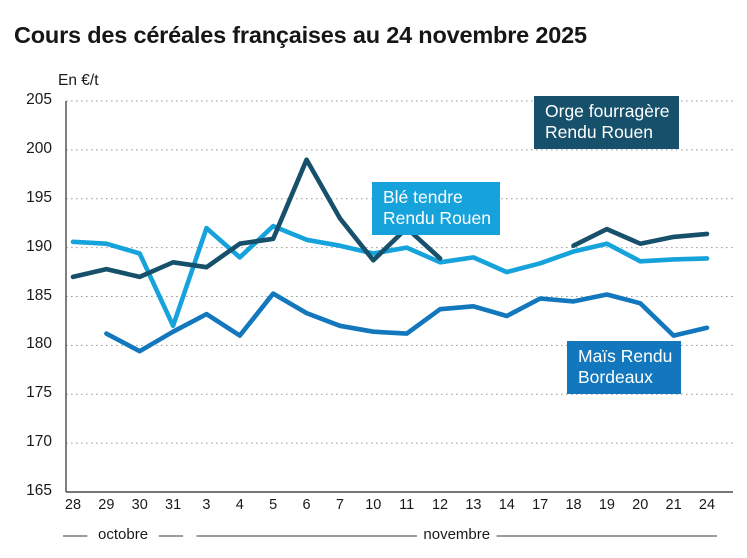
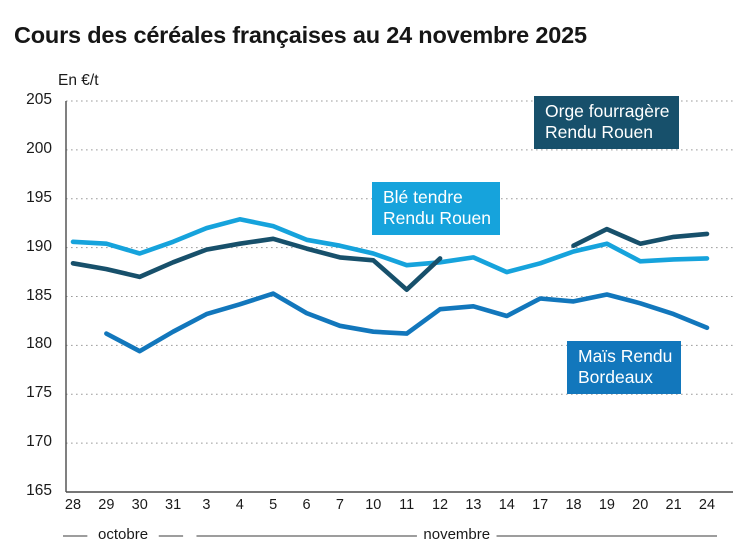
Orge fourragère Rendu Rouen/28: 187 -> 188
Blé tendre Rendu Rouen/31: 182 -> 191
Orge fourragère Rendu Rouen/3: 188 -> 190
Blé tendre Rendu Rouen/4: 189 -> 193
Maïs Rendu Bordeaux/4: 181 -> 184
Orge fourragère Rendu Rouen/6: 199 -> 190
Orge fourragère Rendu Rouen/7: 193 -> 189
Blé tendre Rendu Rouen/11: 190 -> 188
Orge fourragère Rendu Rouen/11: 192 -> 186
Maïs Rendu Bordeaux/21: 181 -> 183
